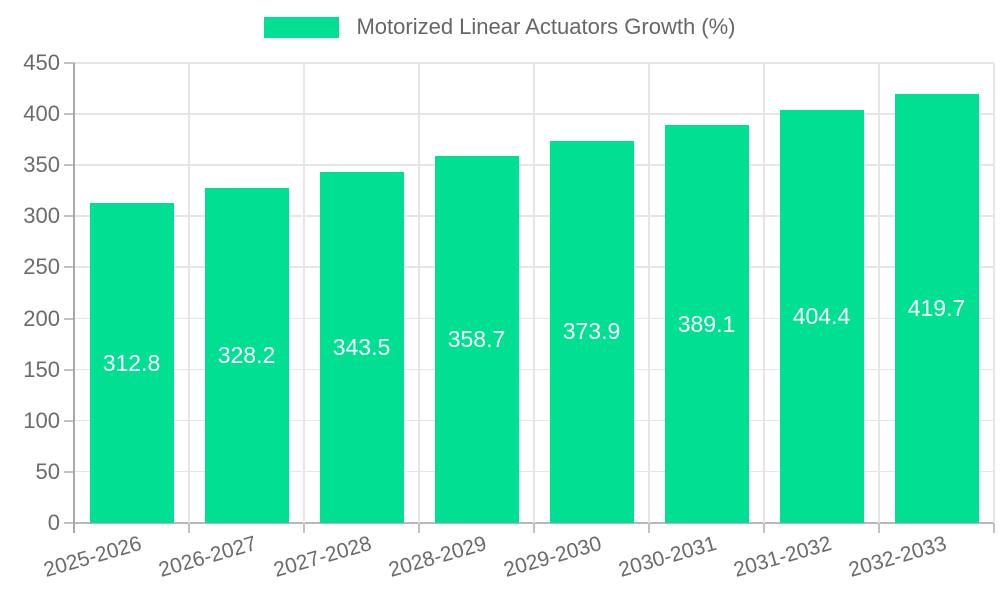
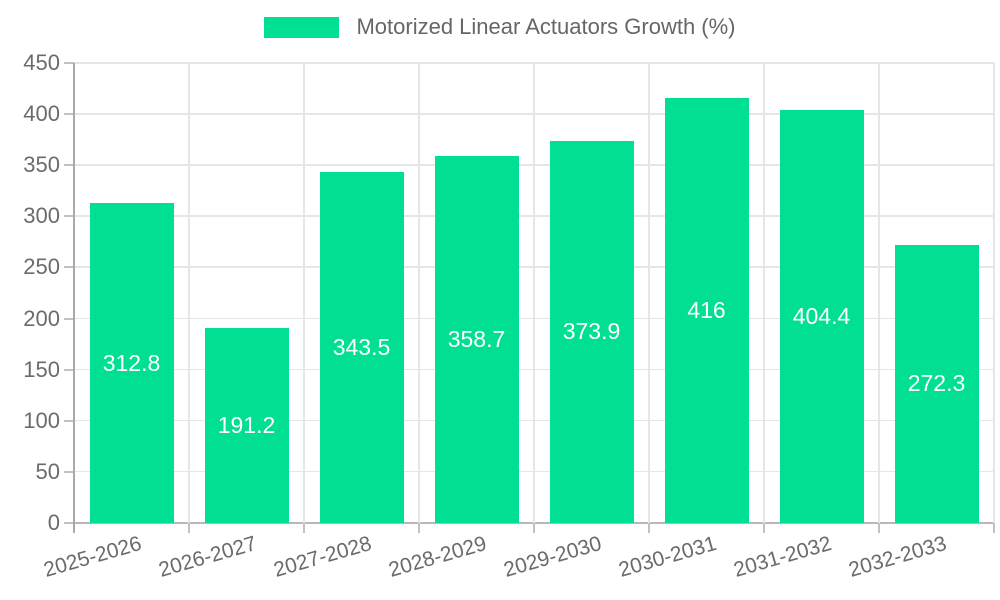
2026-2027: 328.2 -> 191.2
2030-2031: 389.1 -> 416
2032-2033: 419.7 -> 272.3
